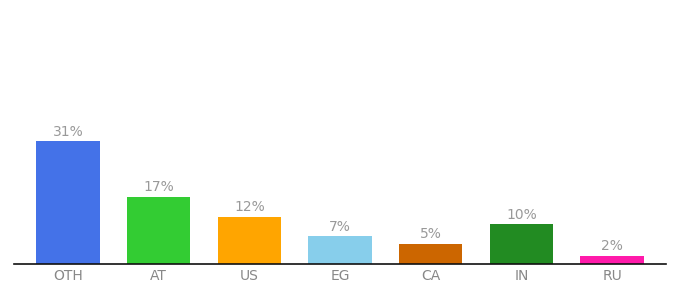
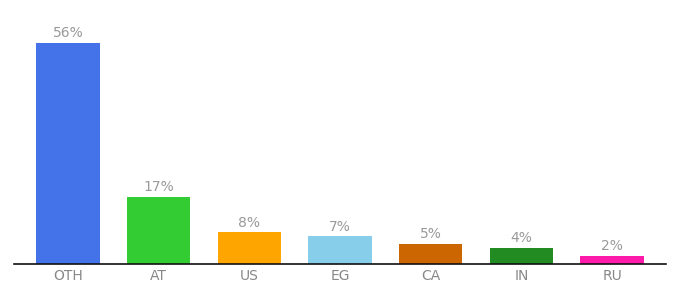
OTH: 31% -> 56%
US: 12% -> 8%
IN: 10% -> 4%
